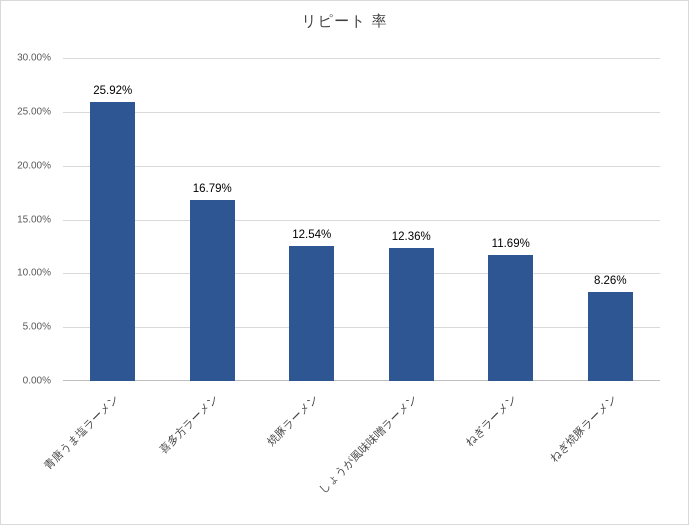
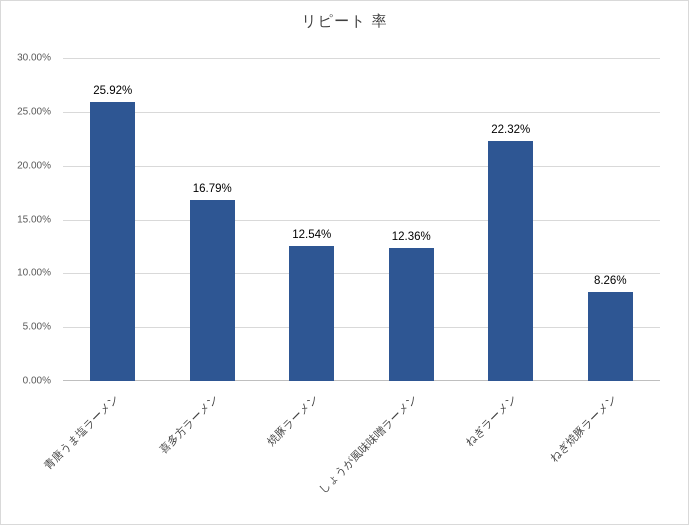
ねぎラーメン: 11.69% -> 22.32%
